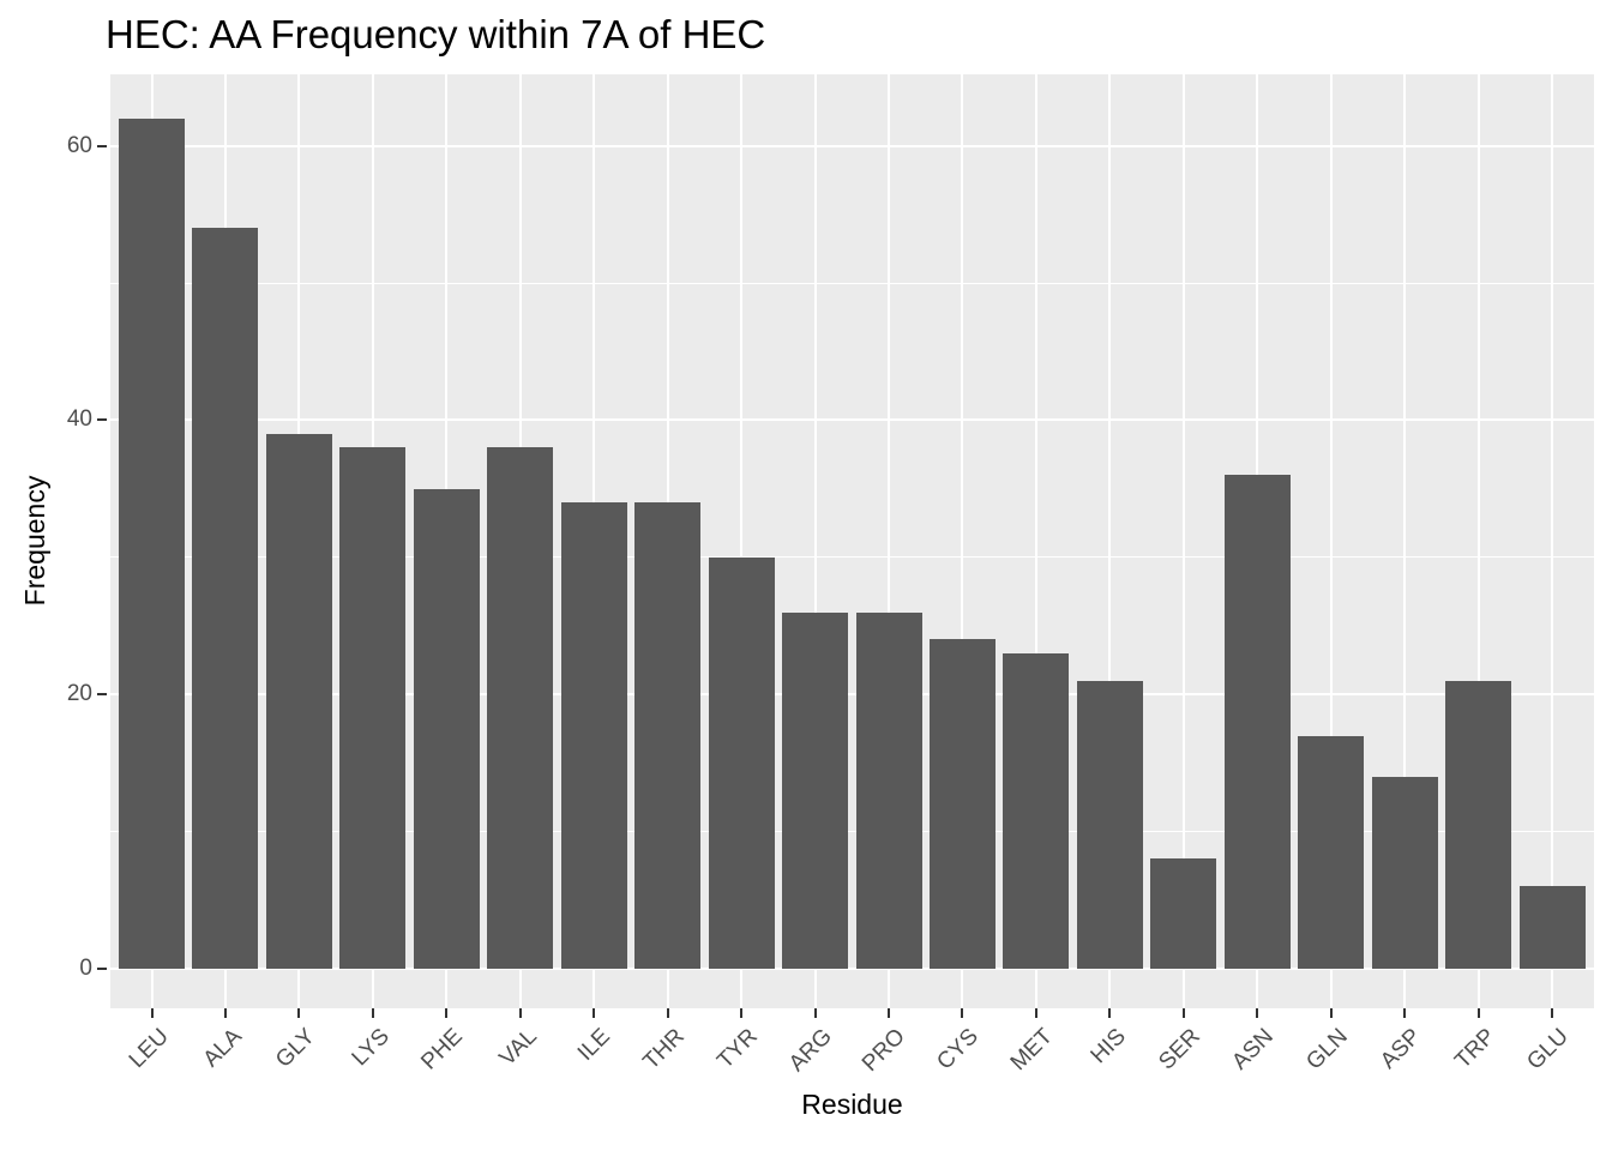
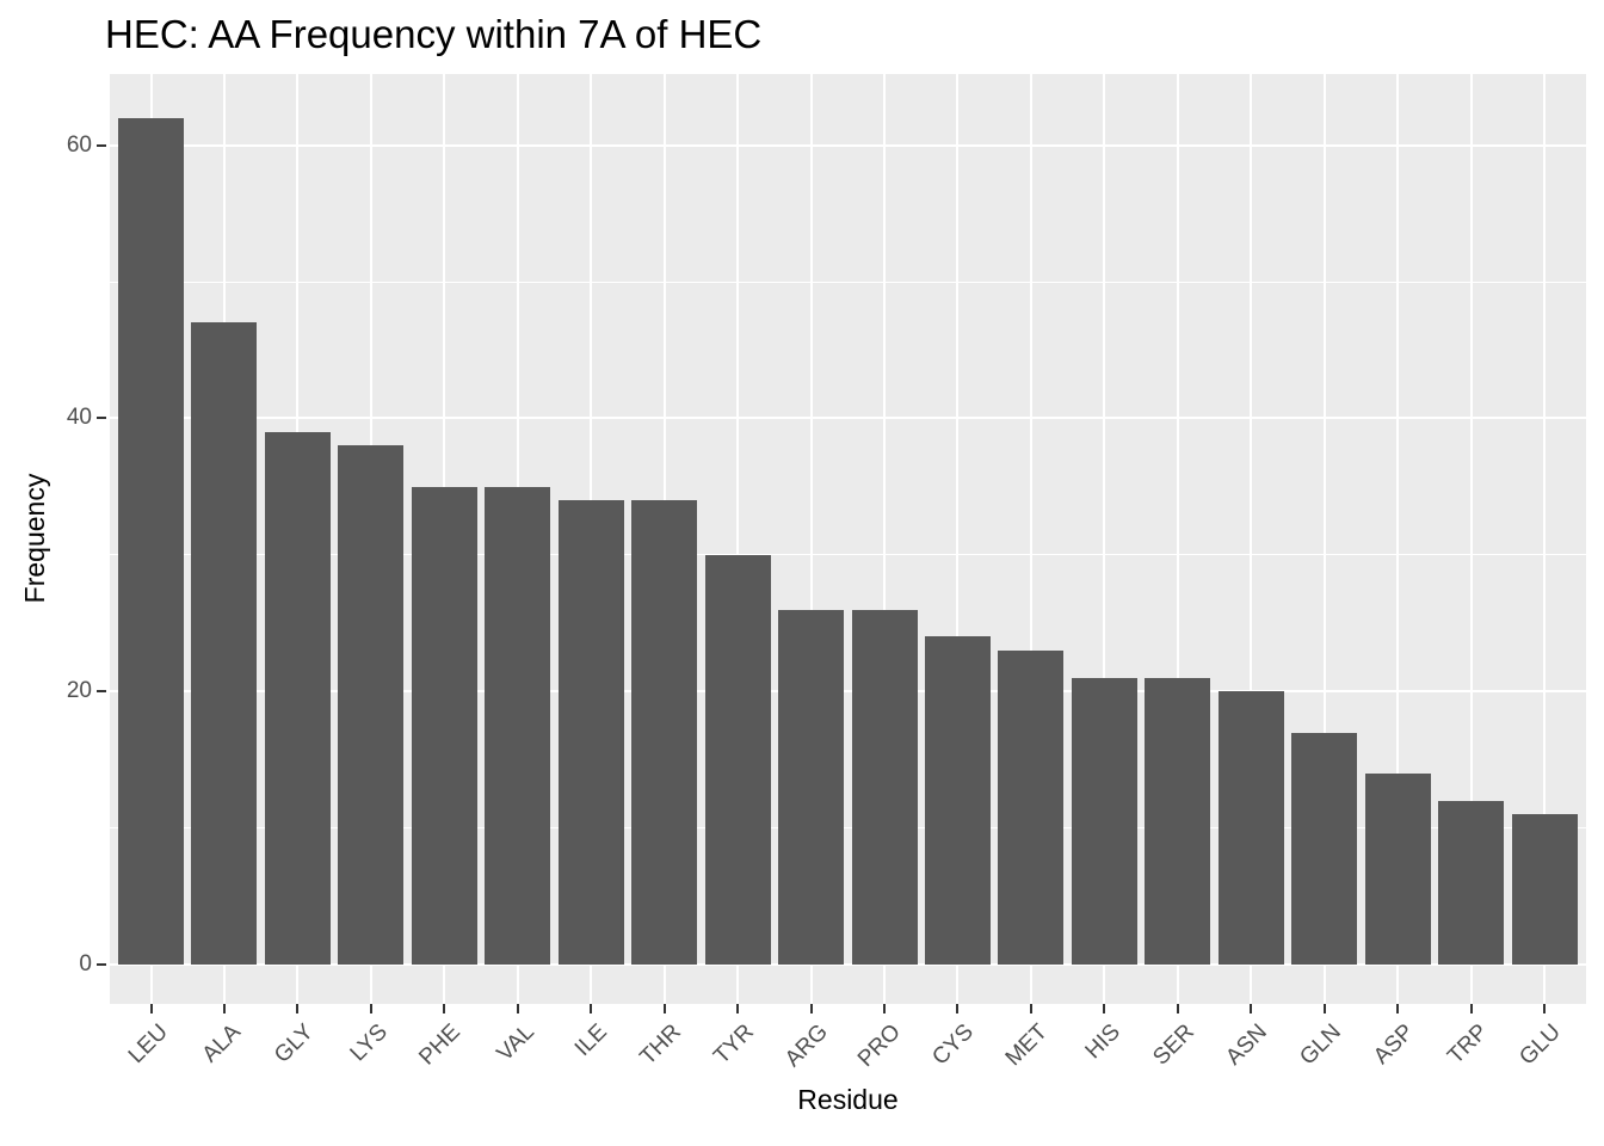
ALA: 54 -> 47
VAL: 38 -> 35
SER: 8 -> 21
ASN: 36 -> 20
TRP: 21 -> 12
GLU: 6 -> 11
